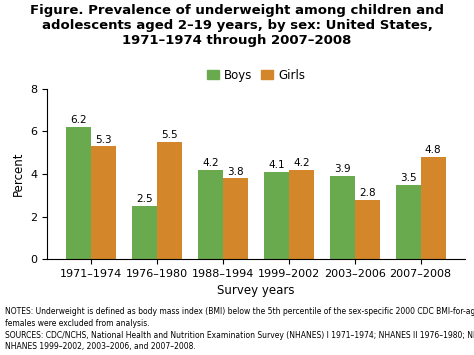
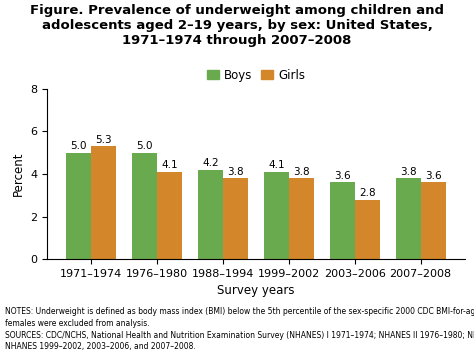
Boys/1971–1974: 6.2 -> 5.0
Boys/1976–1980: 2.5 -> 5.0
Girls/1976–1980: 5.5 -> 4.1
Girls/1999–2002: 4.2 -> 3.8
Boys/2003–2006: 3.9 -> 3.6
Boys/2007–2008: 3.5 -> 3.8
Girls/2007–2008: 4.8 -> 3.6
